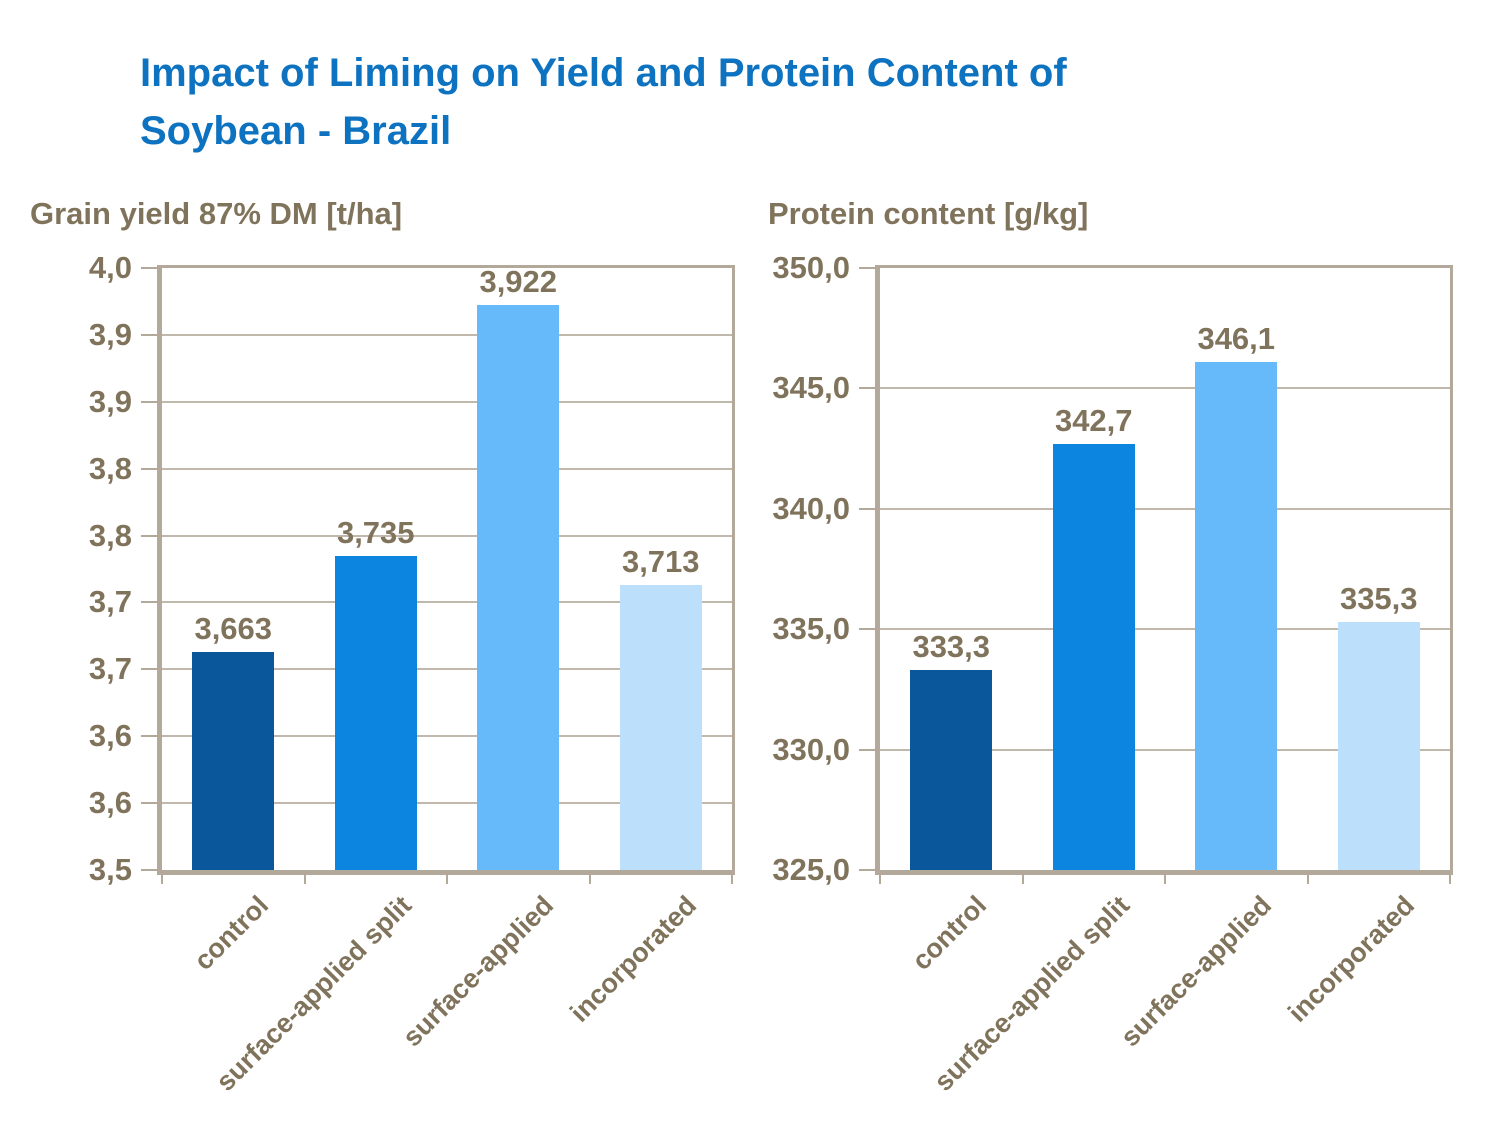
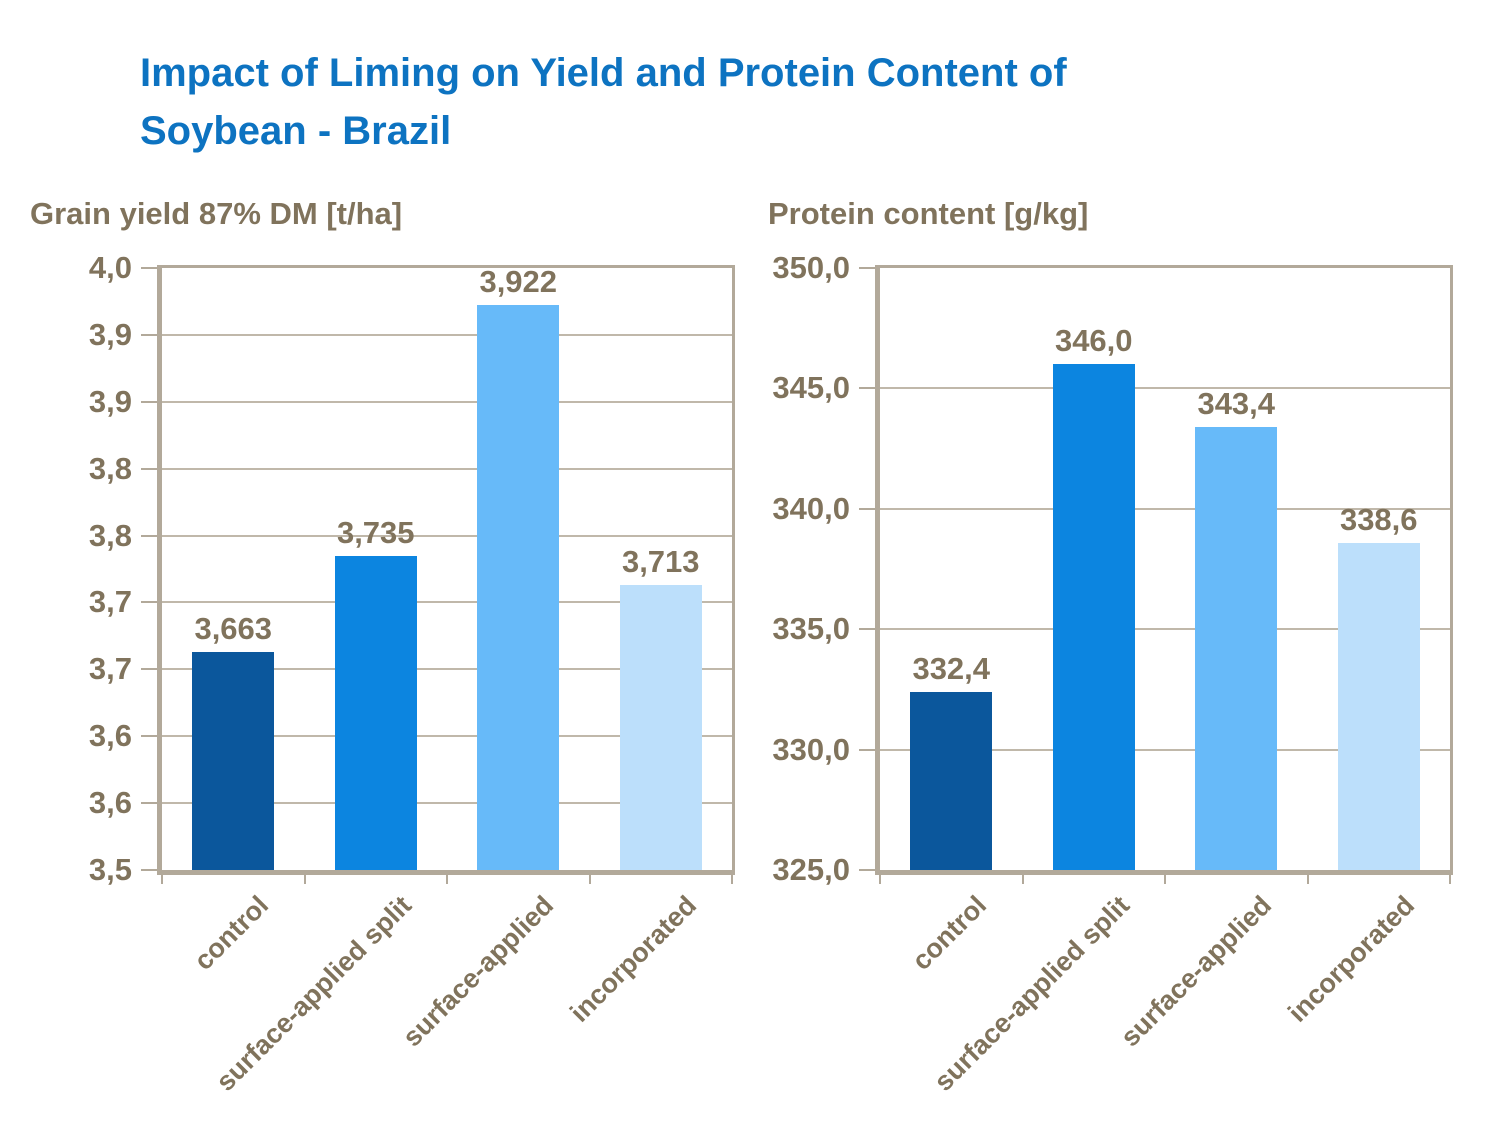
Protein content [g/kg]/control: 333,3 -> 332,4
Protein content [g/kg]/surface-applied split: 342,7 -> 346,0
Protein content [g/kg]/surface-applied: 346,1 -> 343,4
Protein content [g/kg]/incorporated: 335,3 -> 338,6
